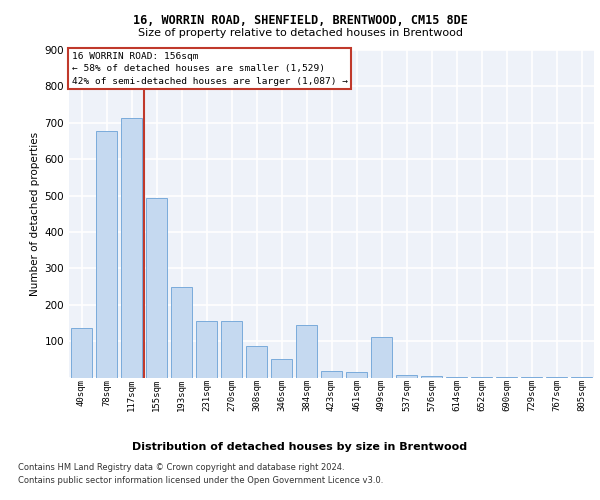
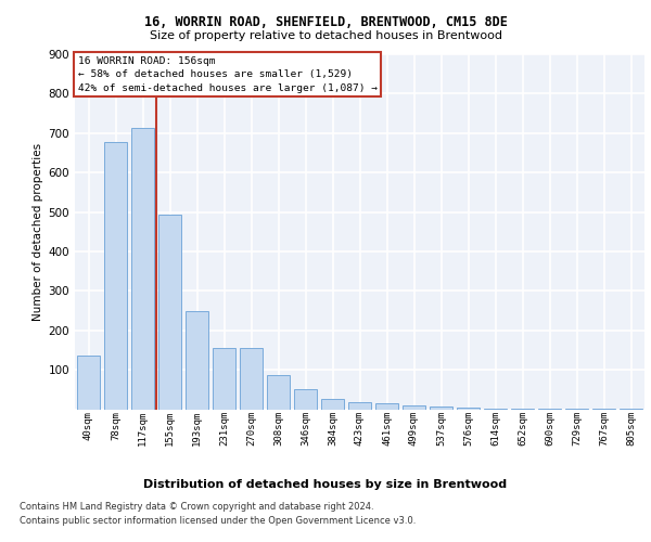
384sqm: 145 -> 26
499sqm: 110 -> 10
